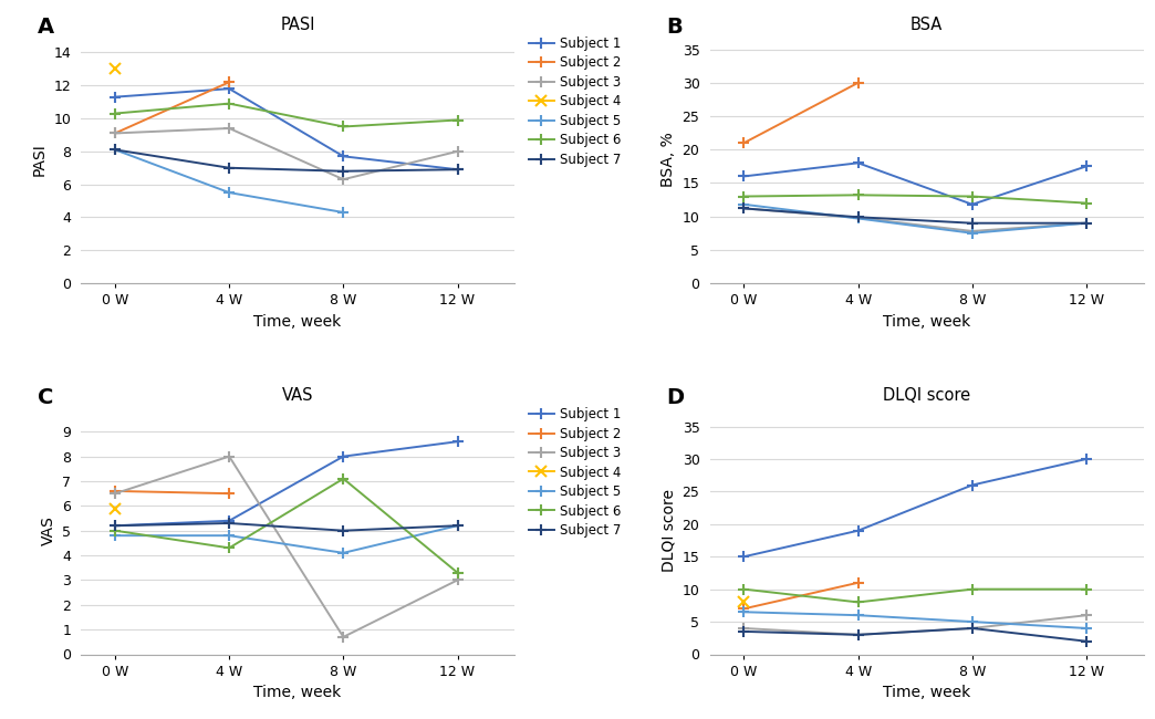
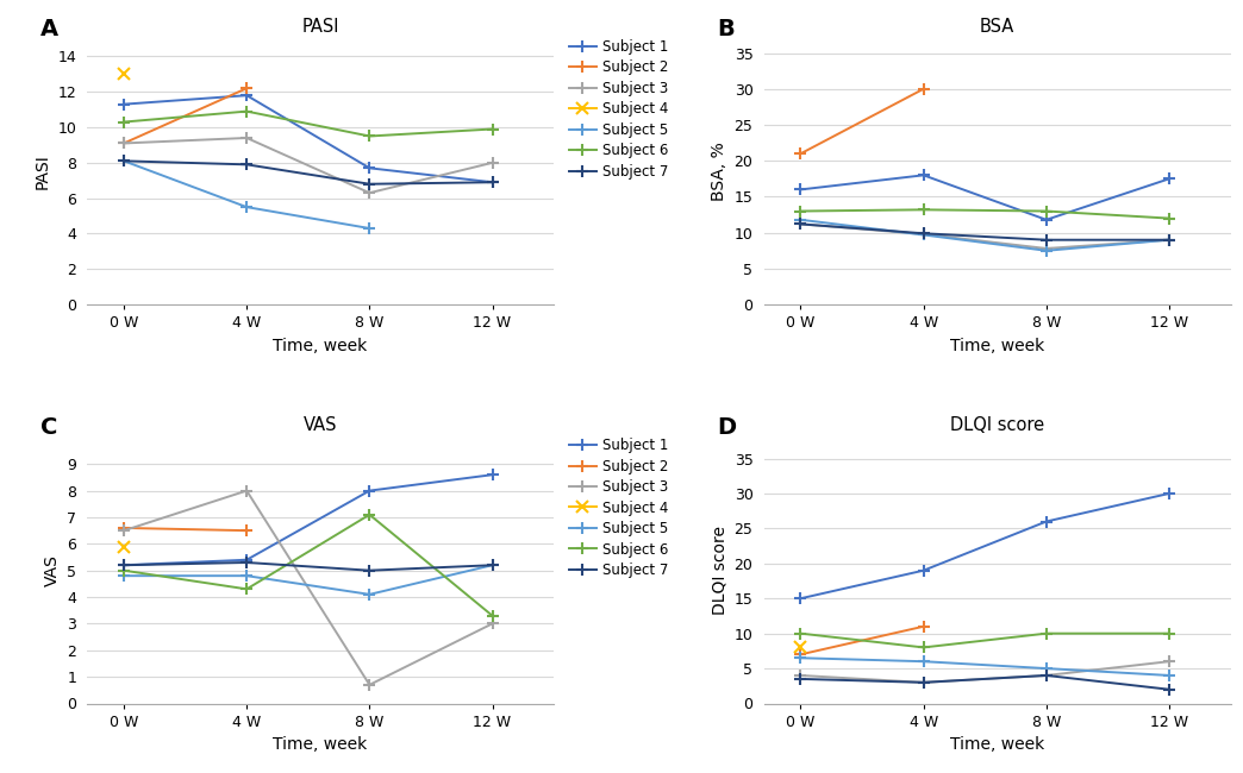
PASI/Subject 7/4 W: 7.0 -> 7.9
